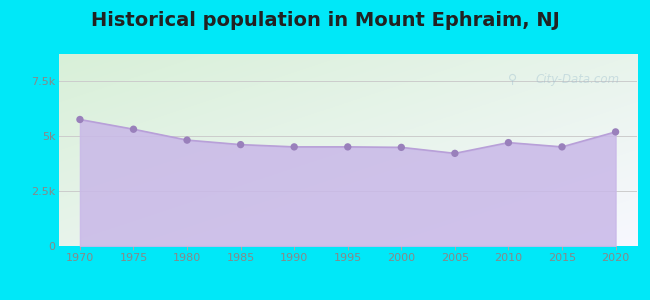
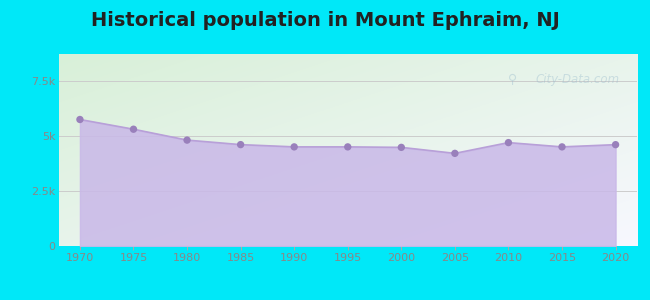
2020: 5.20k -> 4.62k
